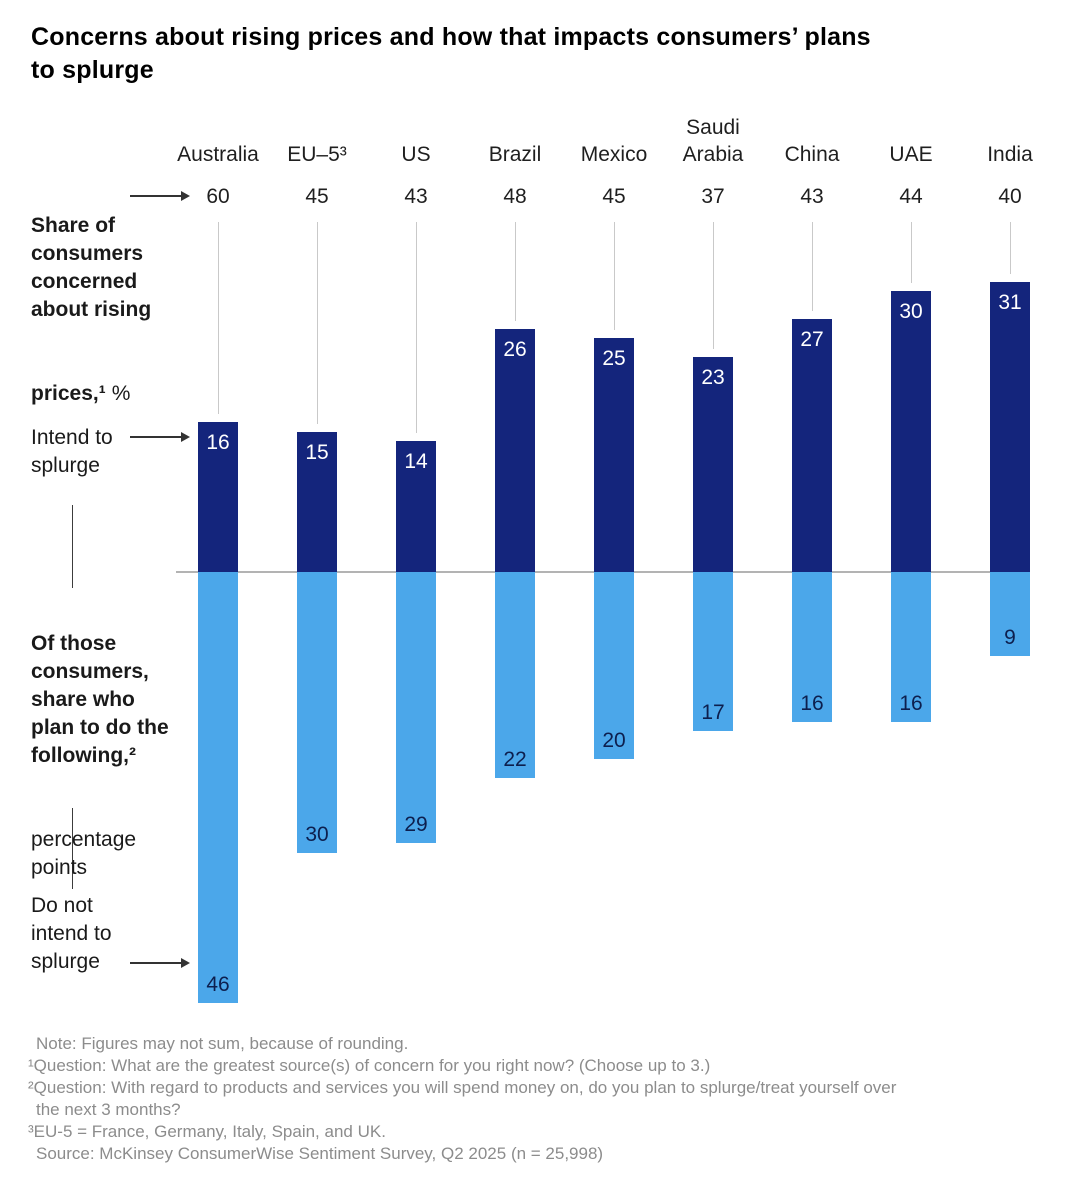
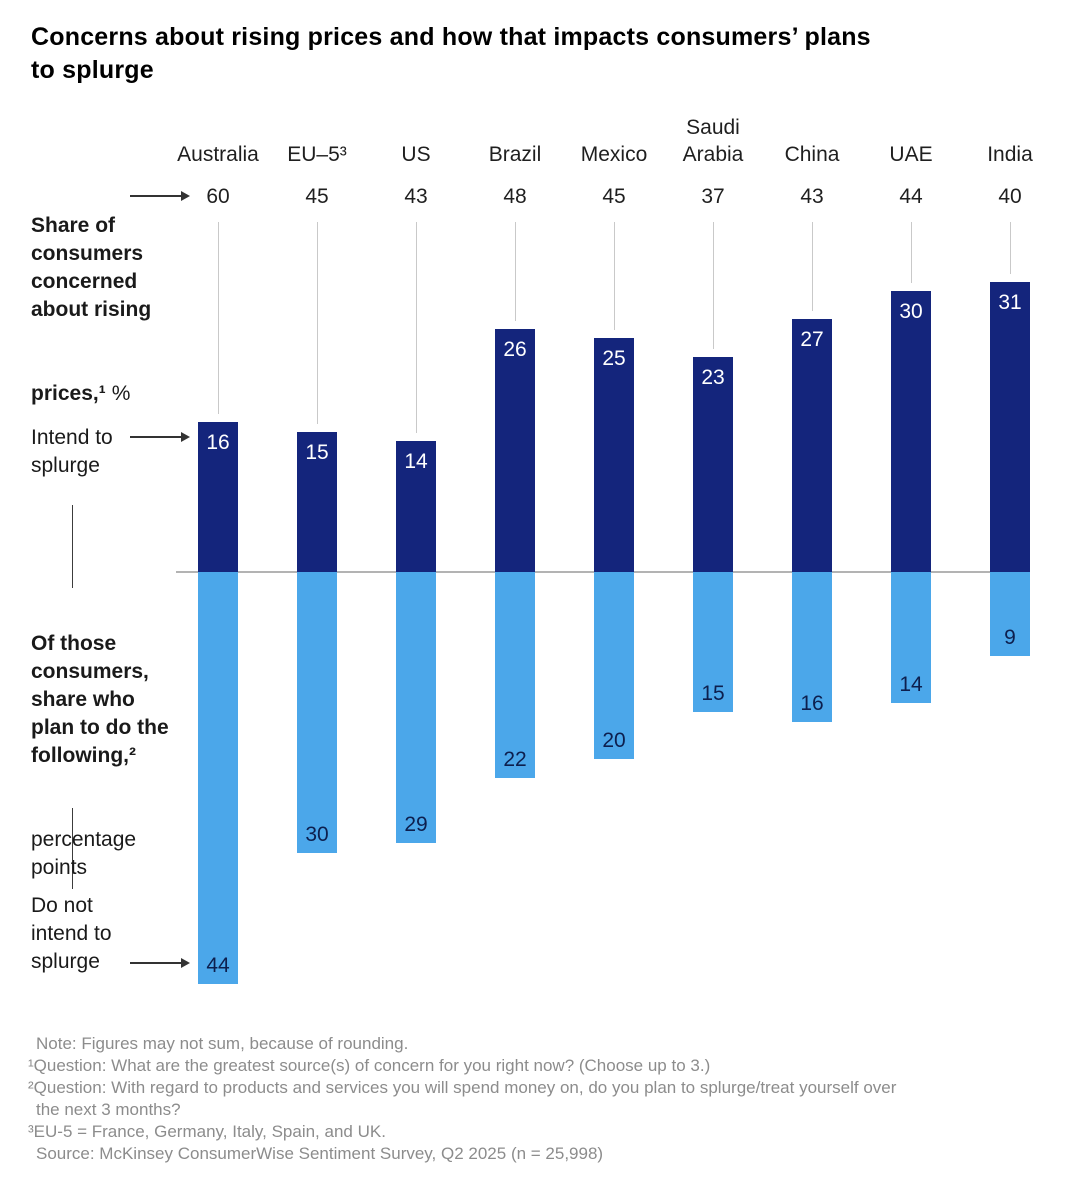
Do not intend to splurge/Australia: 46 -> 44
Do not intend to splurge/Saudi Arabia: 17 -> 15
Do not intend to splurge/UAE: 16 -> 14
